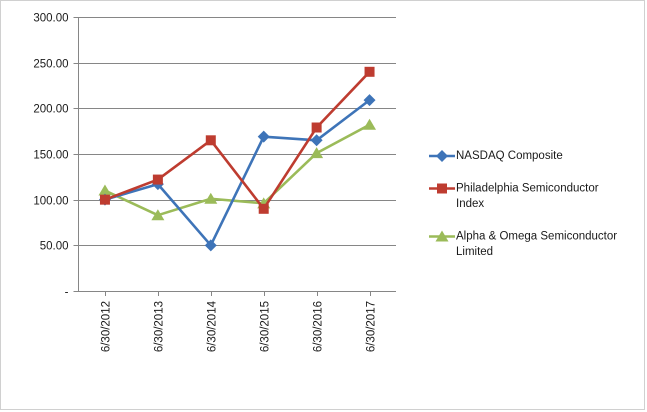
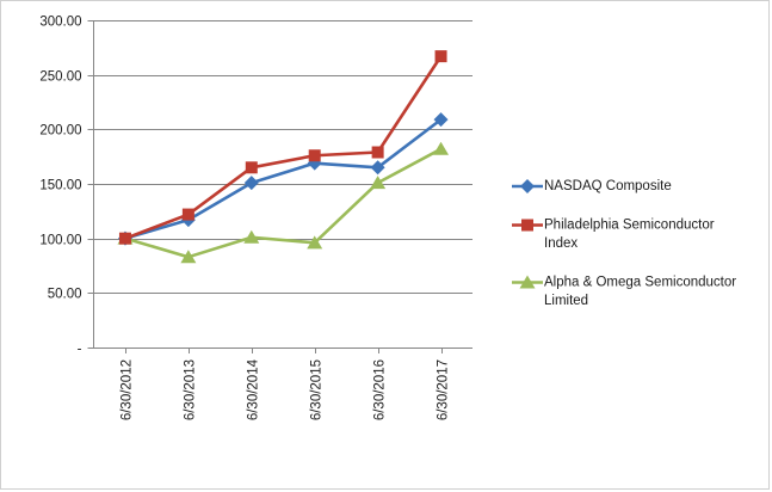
Alpha & Omega Semiconductor Limited/6/30/2012: 110 -> 100
NASDAQ Composite/6/30/2014: 50 -> 150
Philadelphia Semiconductor Index/6/30/2015: 90 -> 180
Philadelphia Semiconductor Index/6/30/2017: 240 -> 270
